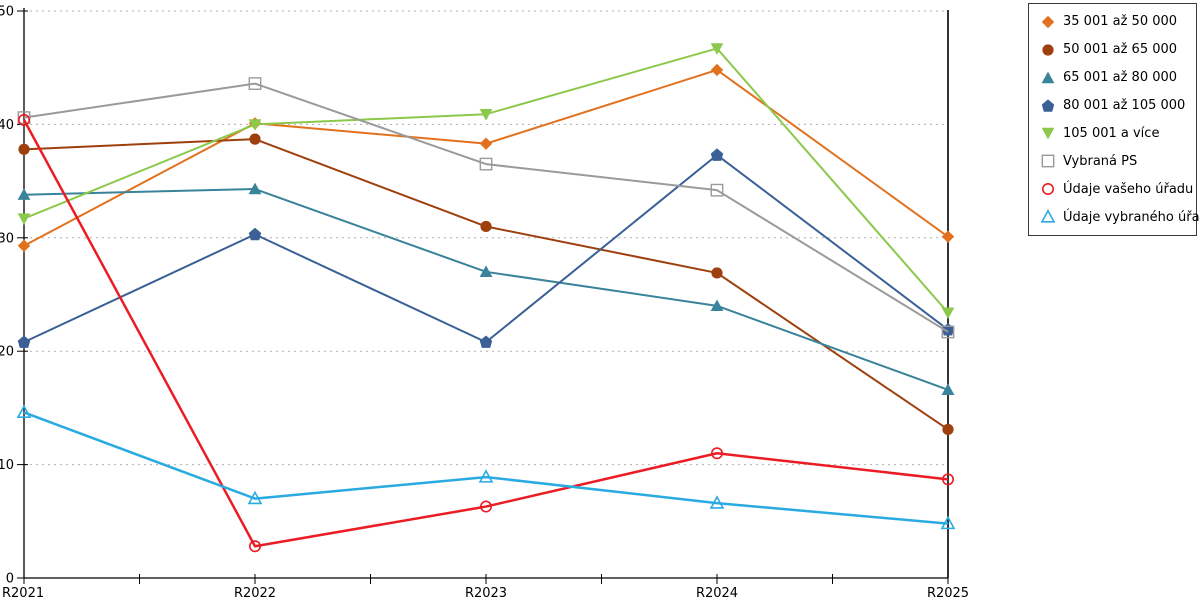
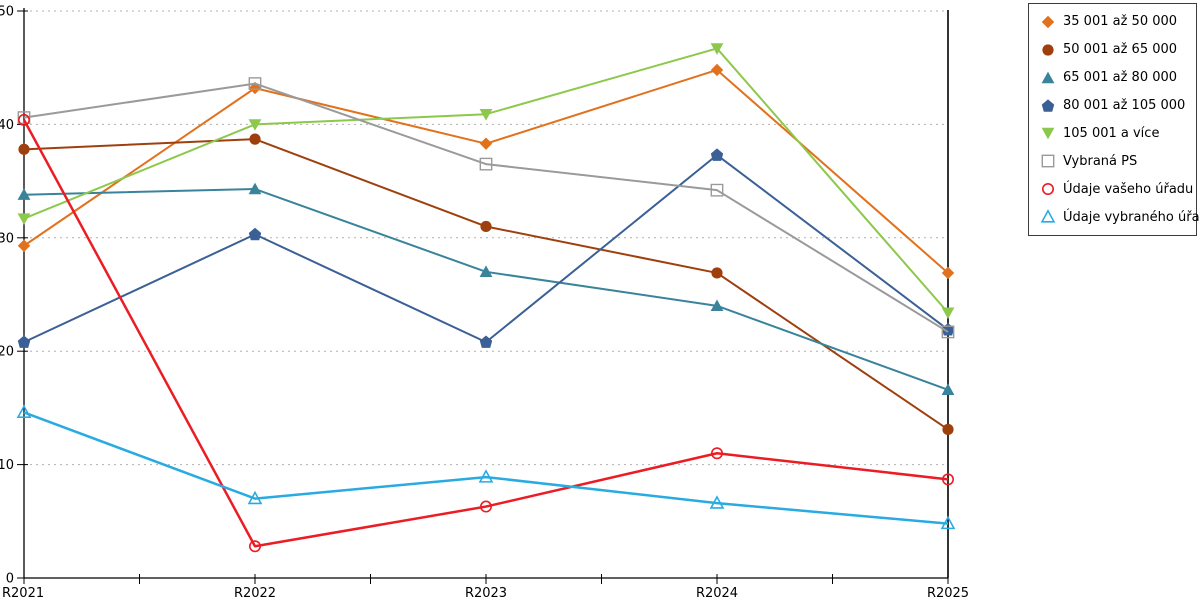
35 001 až 50 000/R2022: 40.1 -> 43.2
35 001 až 50 000/R2025: 30.1 -> 26.9
